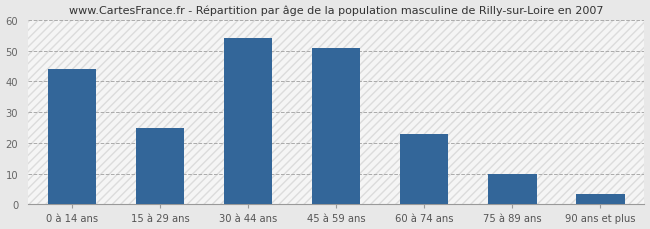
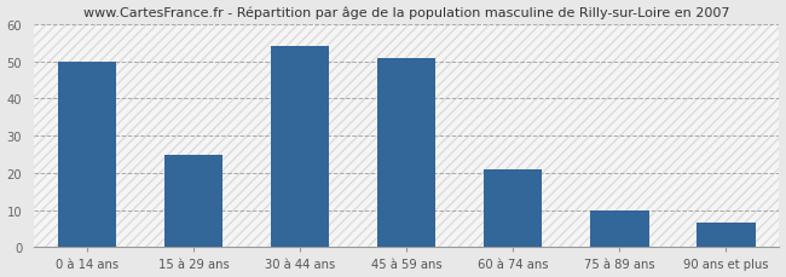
0 à 14 ans: 44.0 -> 50.0
60 à 74 ans: 23.0 -> 21.0
90 ans et plus: 3.5 -> 6.5
